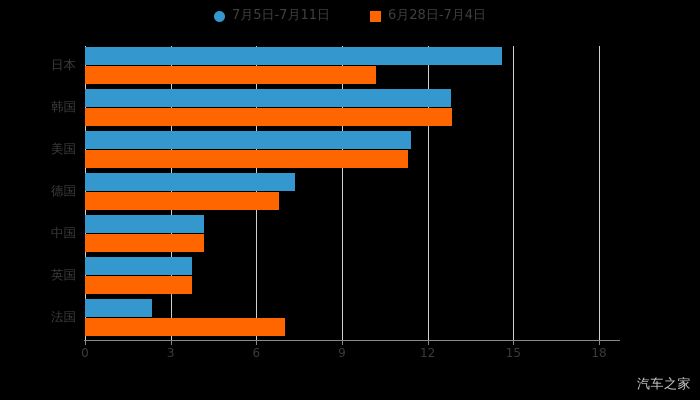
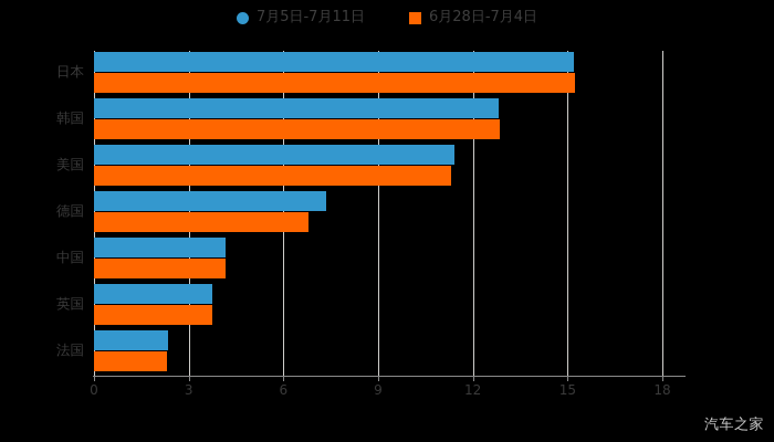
7月5日-7月11日/日本: 14.6 -> 15.2
6月28日-7月4日/日本: 10.2 -> 15.2
6月28日-7月4日/法国: 7.0 -> 2.3
